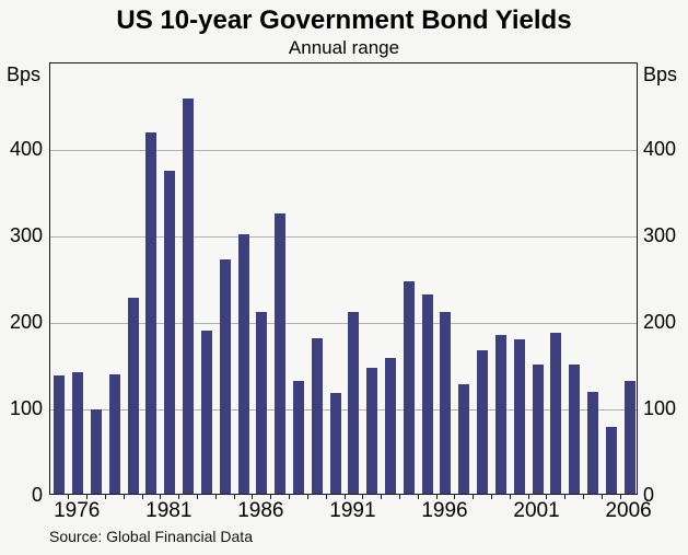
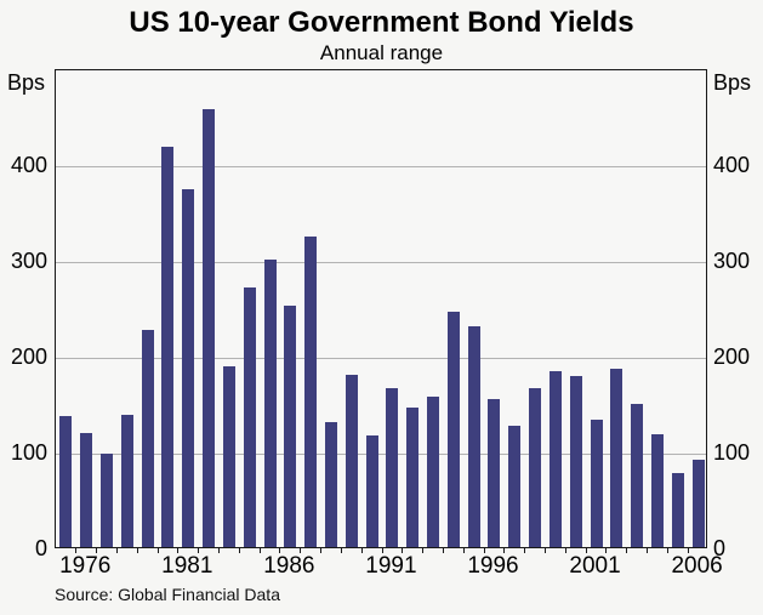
1976: 140 -> 120
1986: 210 -> 250
1991: 210 -> 170
1996: 210 -> 150
2001: 150 -> 130
2006: 130 -> 90
